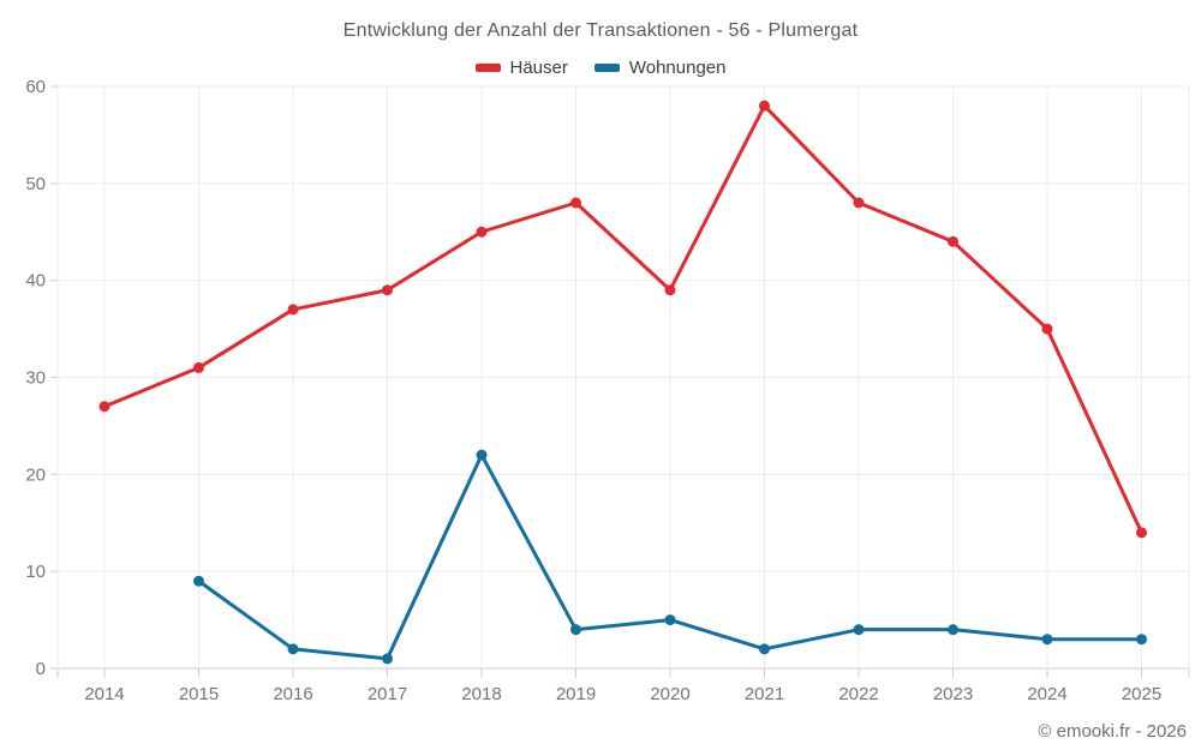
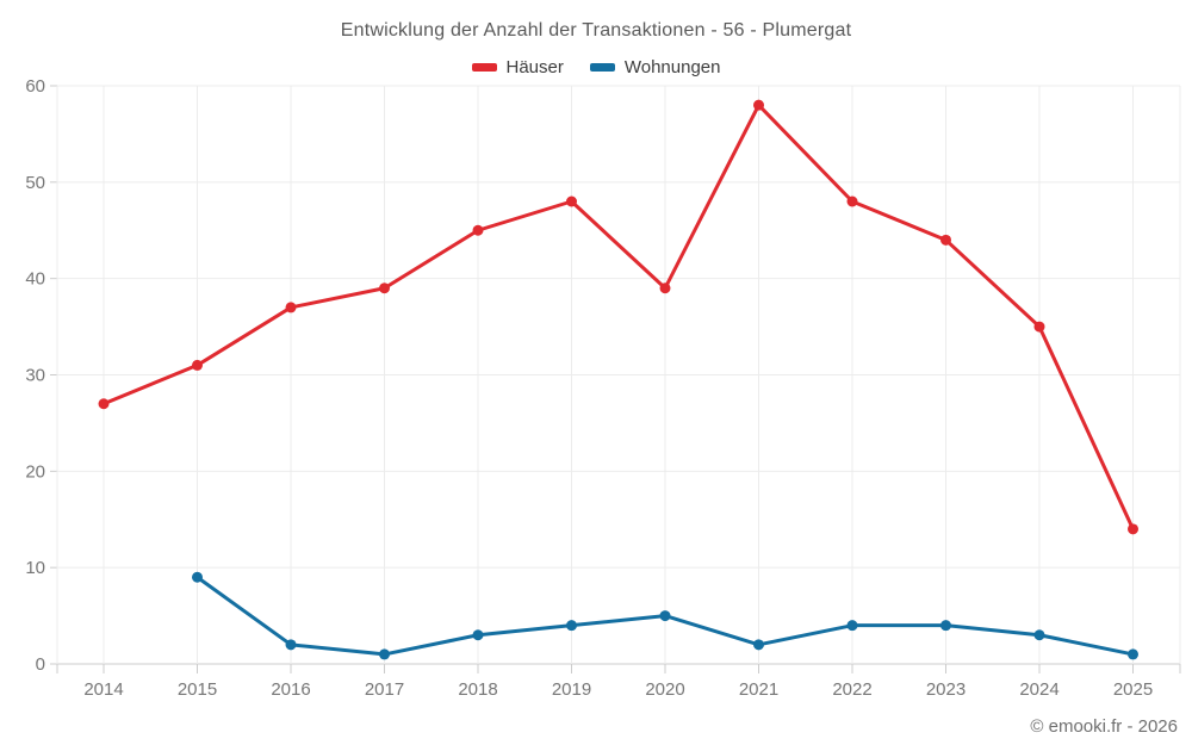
Wohnungen/2018: 22 -> 3
Wohnungen/2025: 3 -> 1
